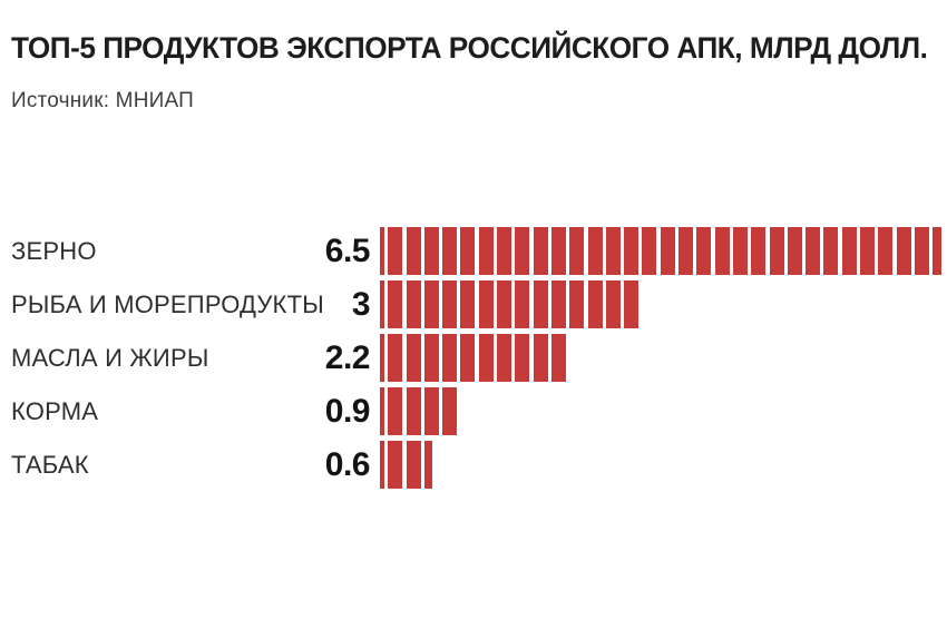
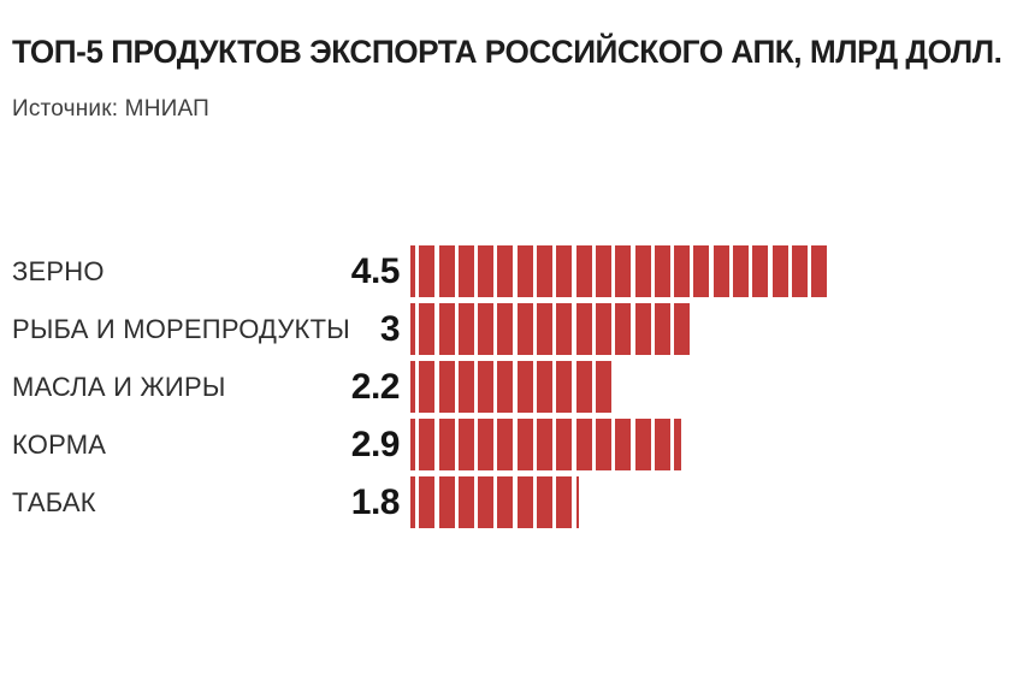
ЗЕРНО: 6.5 -> 4.5
КОРМА: 0.9 -> 2.9
ТАБАК: 0.6 -> 1.8
